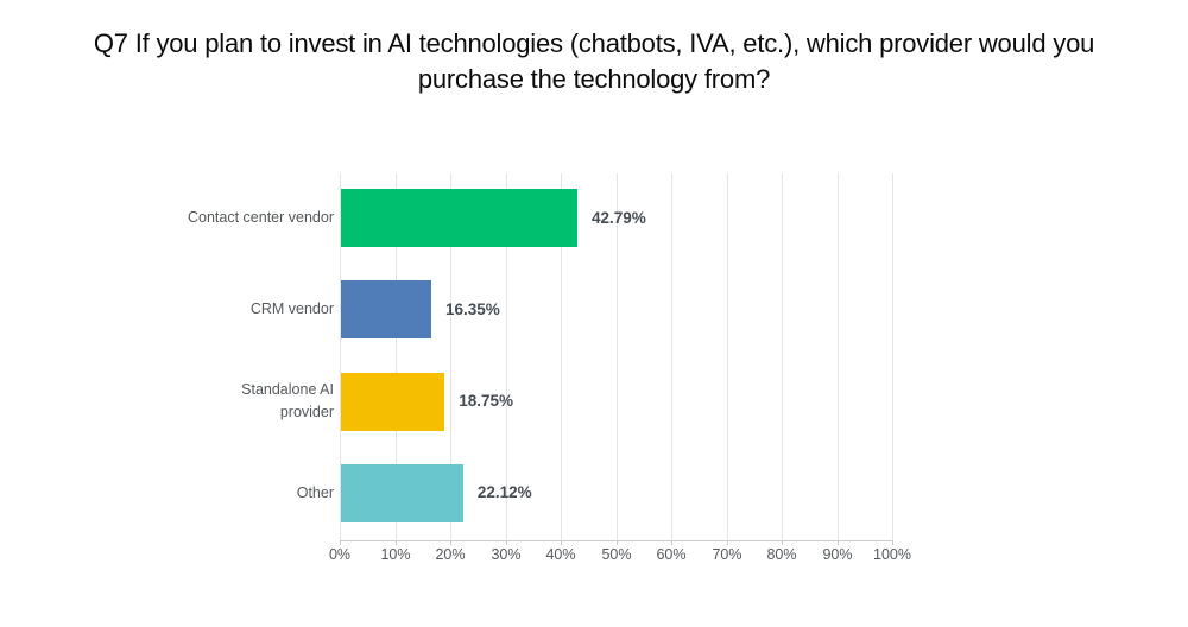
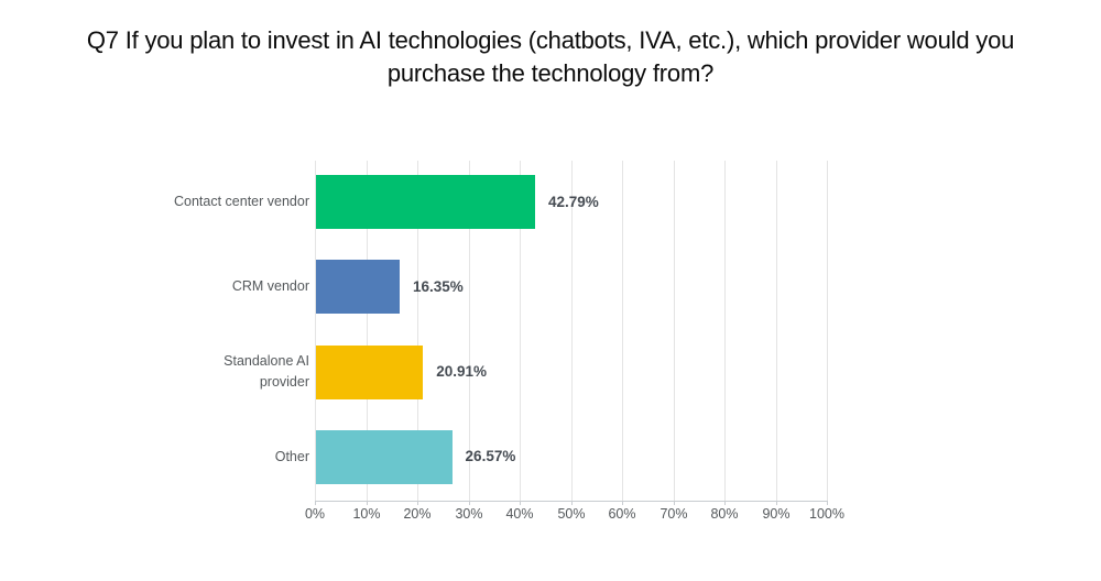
Standalone AI provider: 18.75% -> 20.91%
Other: 22.12% -> 26.57%
